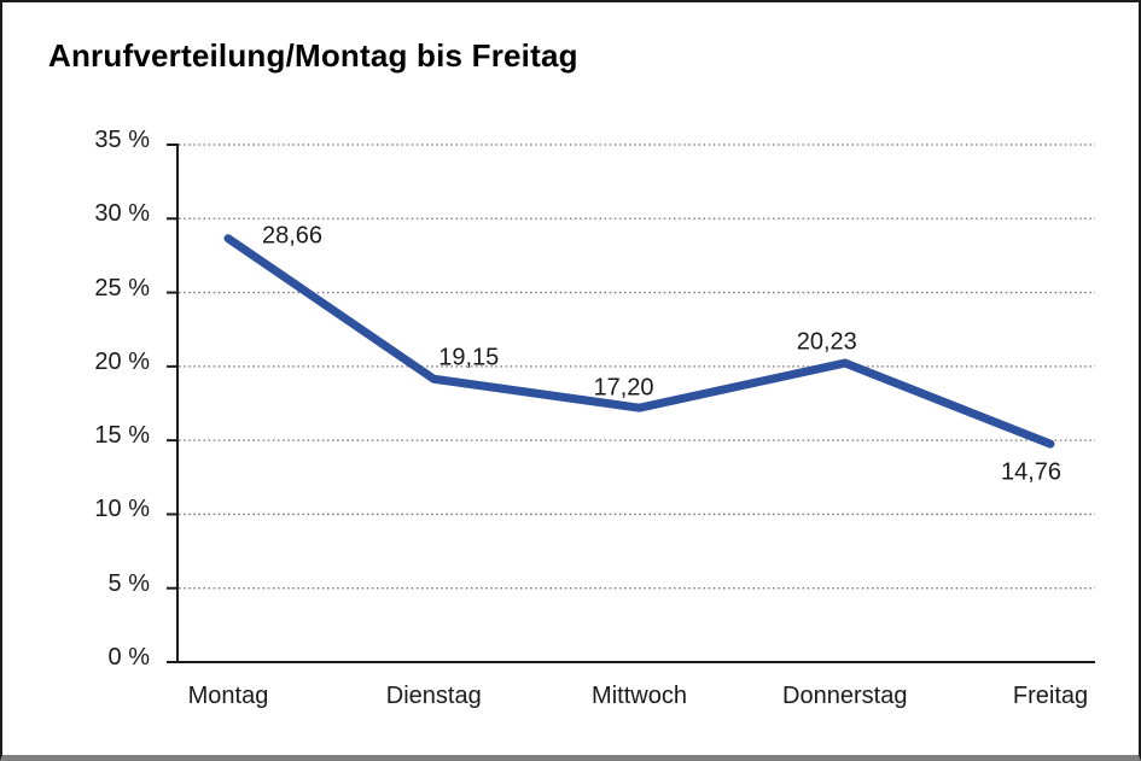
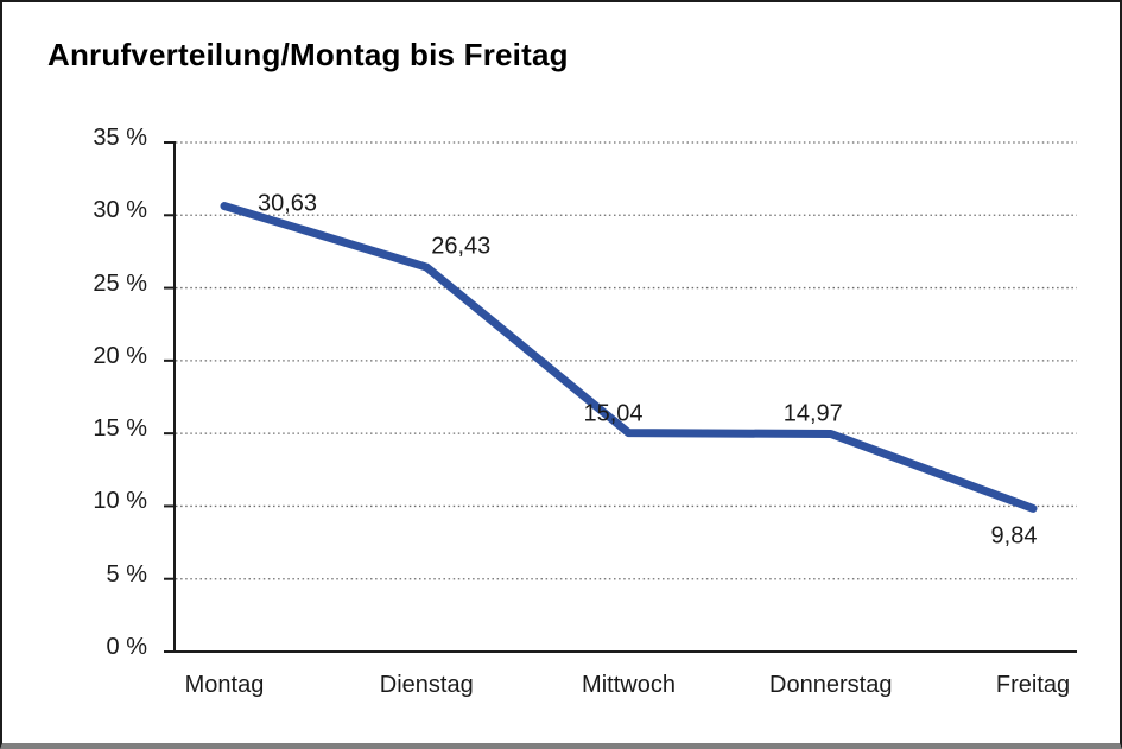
Montag: 28,66 -> 30,63
Dienstag: 19,15 -> 26,43
Mittwoch: 17,20 -> 15,04
Donnerstag: 20,23 -> 14,97
Freitag: 14,76 -> 9,84
